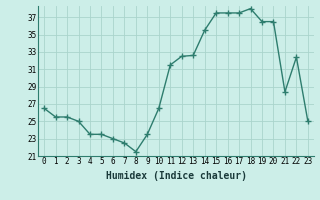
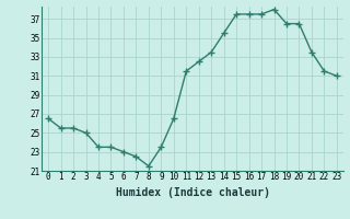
13: 32.6 -> 33.5
21: 28.4 -> 33.5
22: 32.4 -> 31.5
23: 25.0 -> 31.0
